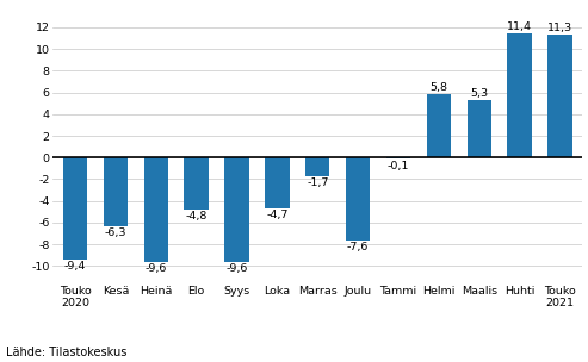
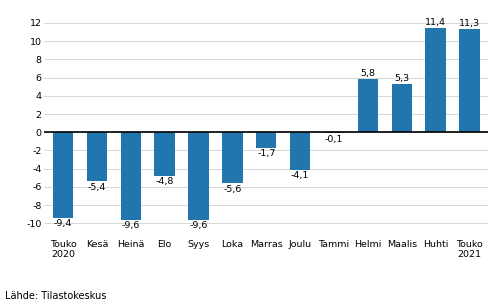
Kesä: -6,3 -> -5,4
Loka: -4,7 -> -5,6
Joulu: -7,6 -> -4,1
